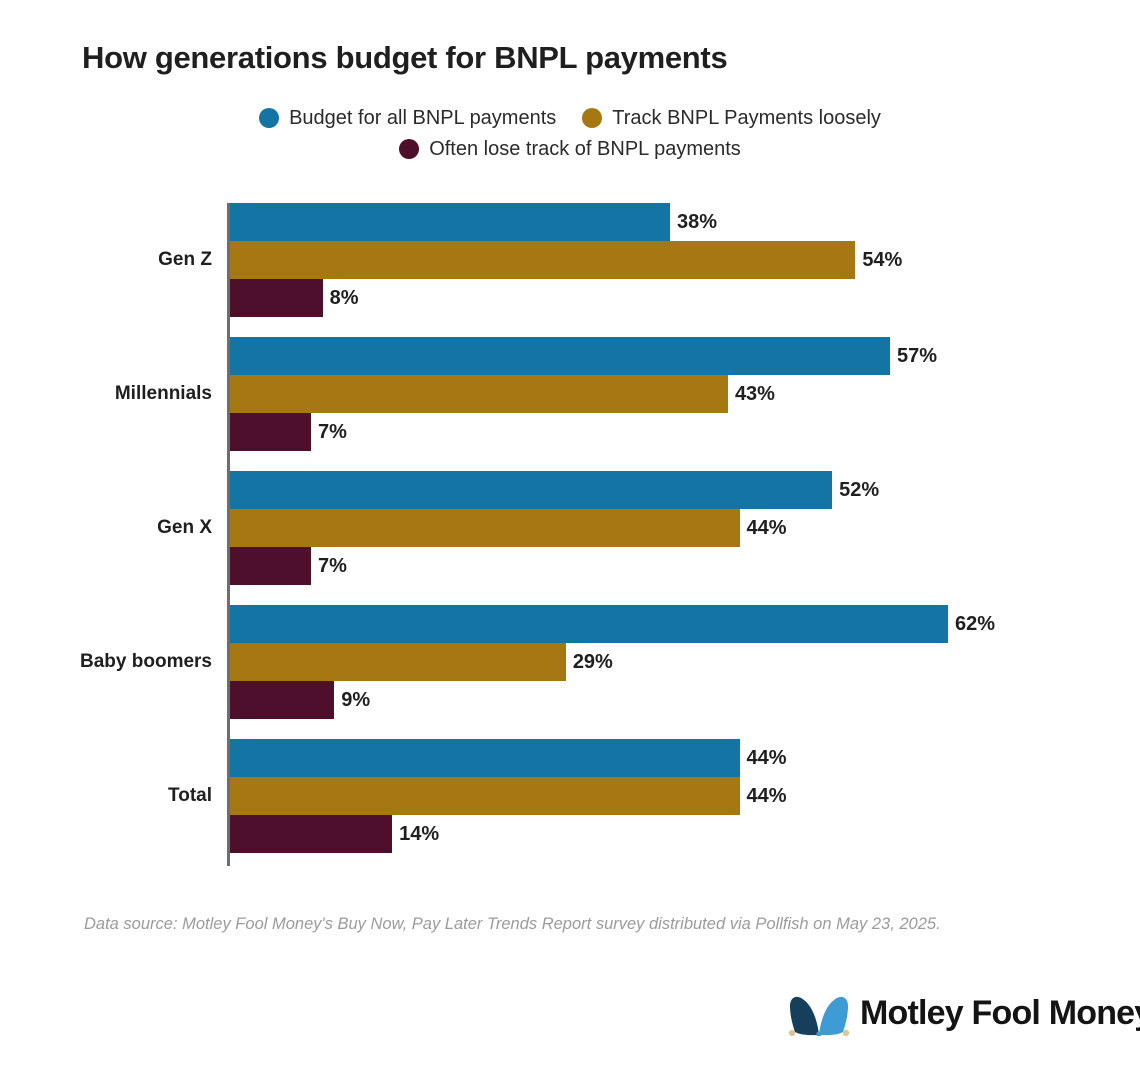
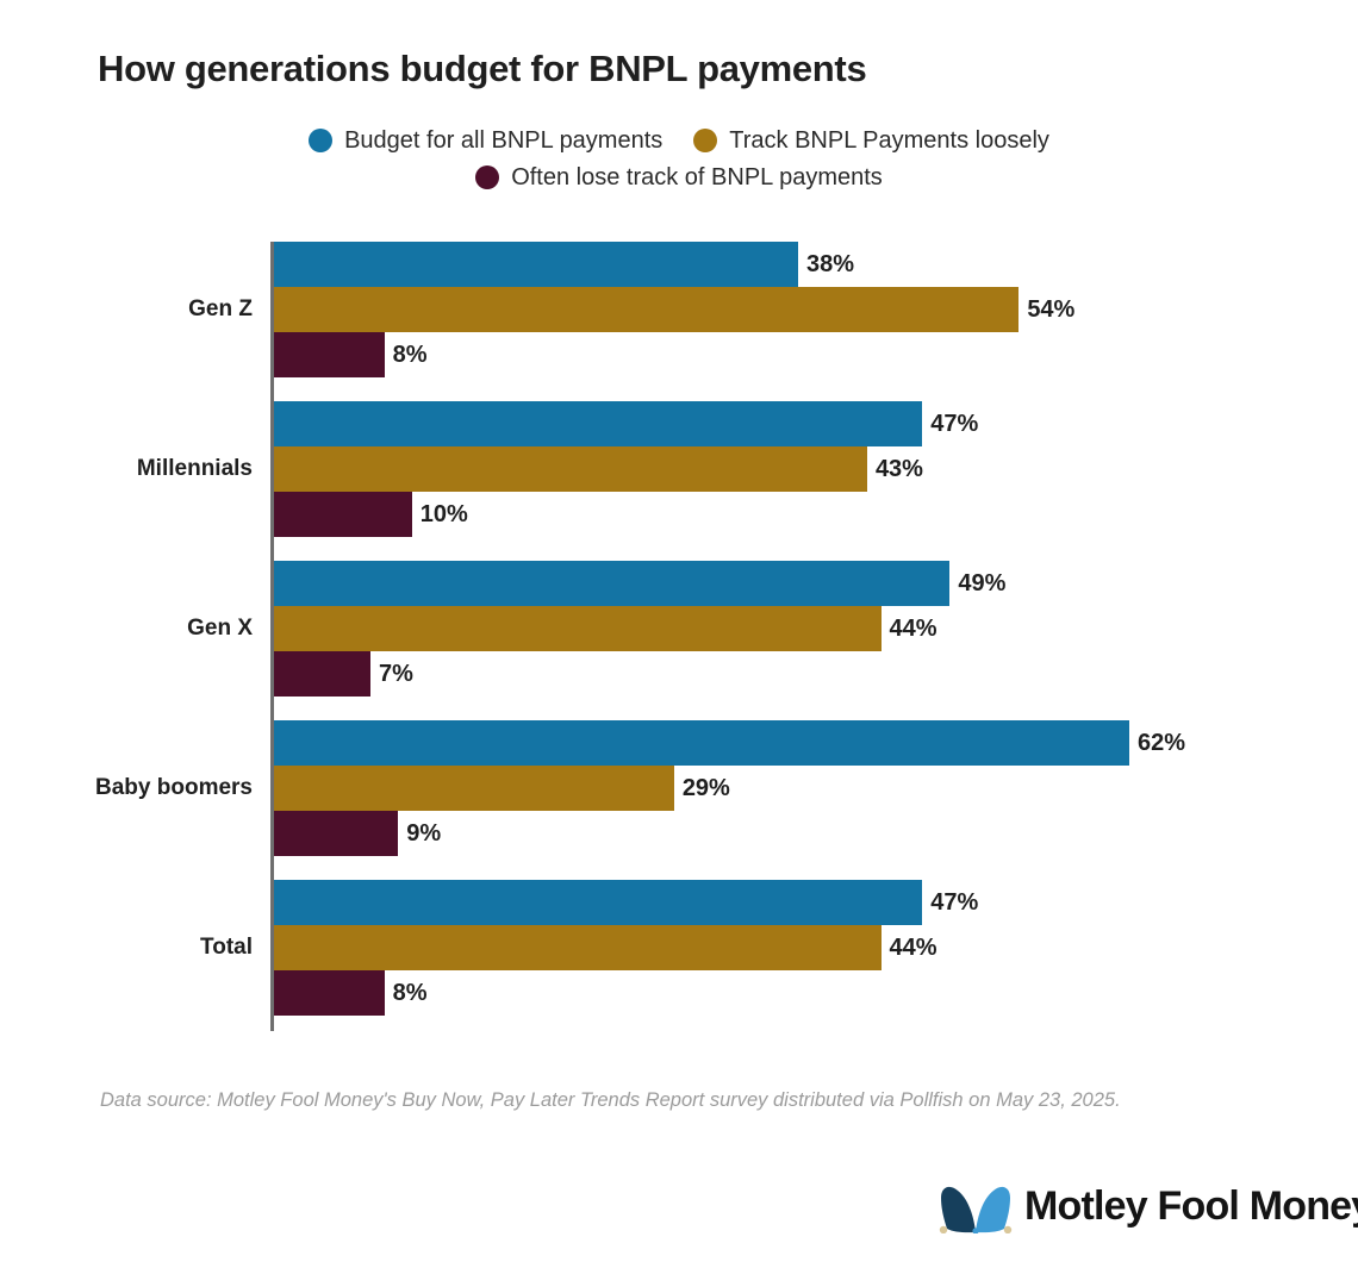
Budget for all BNPL payments/Millennials: 57% -> 47%
Often lose track of BNPL payments/Millennials: 7% -> 10%
Budget for all BNPL payments/Gen X: 52% -> 49%
Budget for all BNPL payments/Total: 44% -> 47%
Often lose track of BNPL payments/Total: 14% -> 8%
